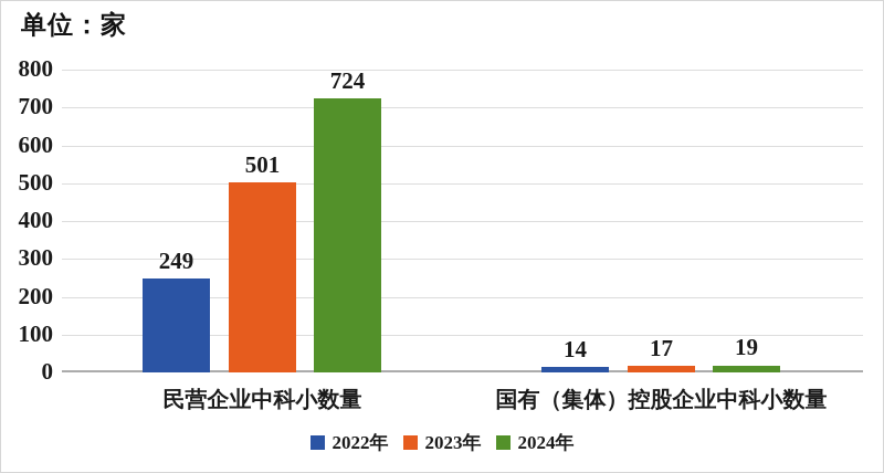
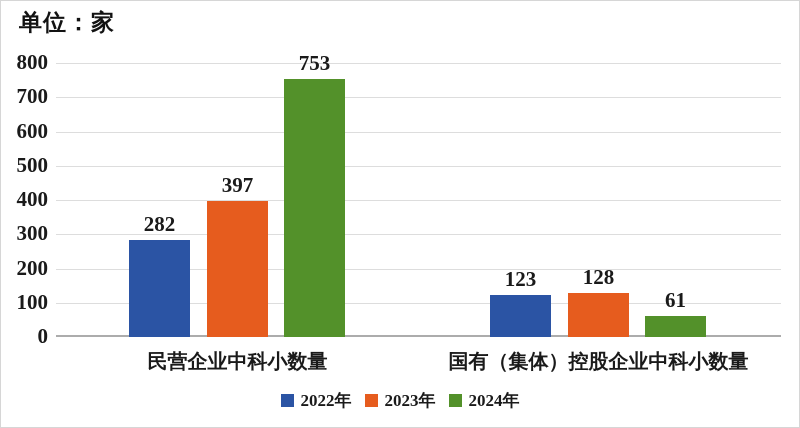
2022年/民营企业中科小数量: 249 -> 282
2023年/民营企业中科小数量: 501 -> 397
2024年/民营企业中科小数量: 724 -> 753
2022年/国有（集体）控股企业中科小数量: 14 -> 123
2023年/国有（集体）控股企业中科小数量: 17 -> 128
2024年/国有（集体）控股企业中科小数量: 19 -> 61
